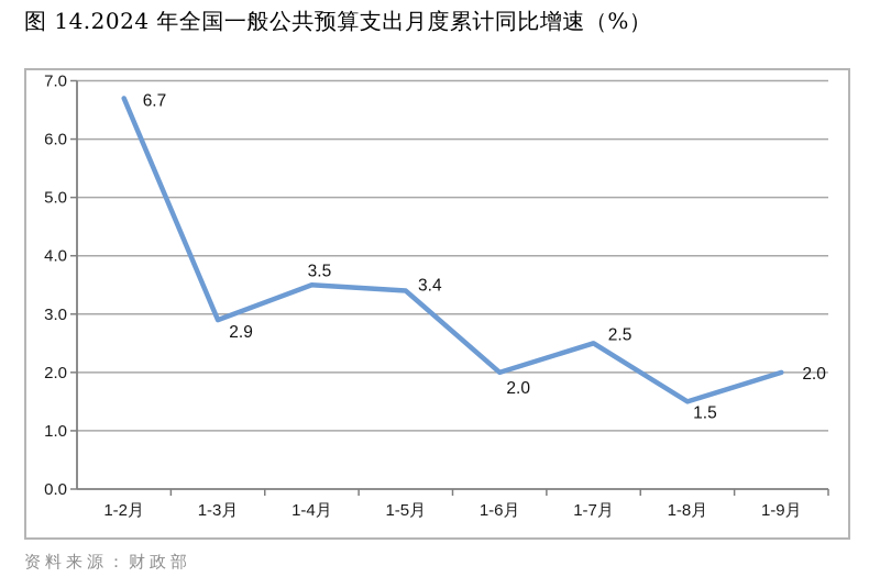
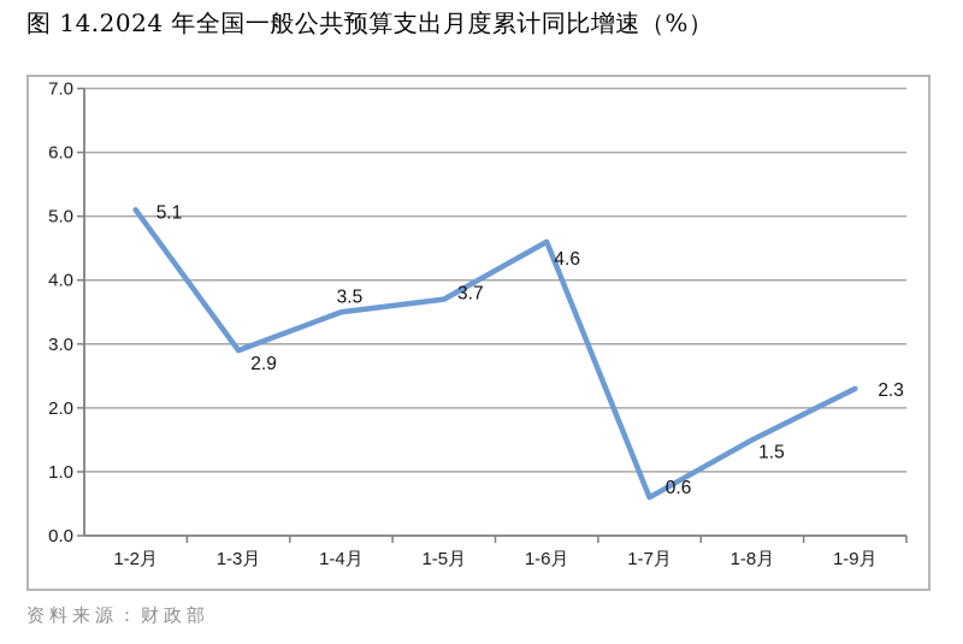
1-2月: 6.7 -> 5.1
1-5月: 3.4 -> 3.7
1-6月: 2.0 -> 4.6
1-7月: 2.5 -> 0.6
1-9月: 2.0 -> 2.3
